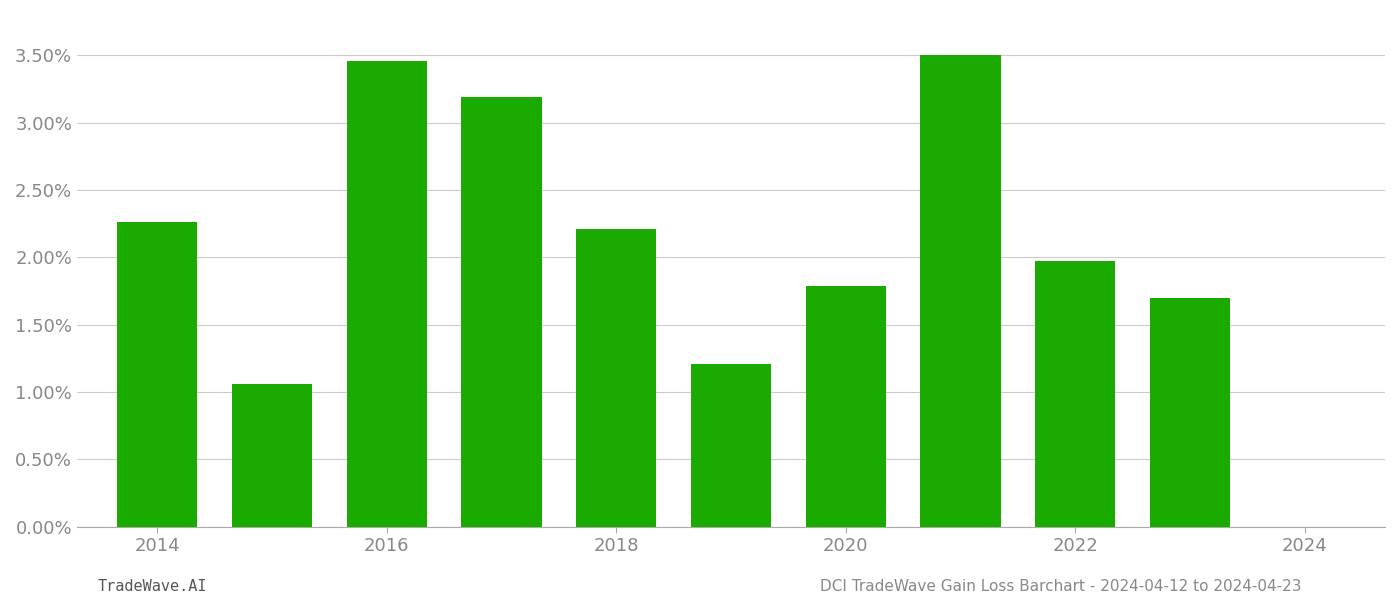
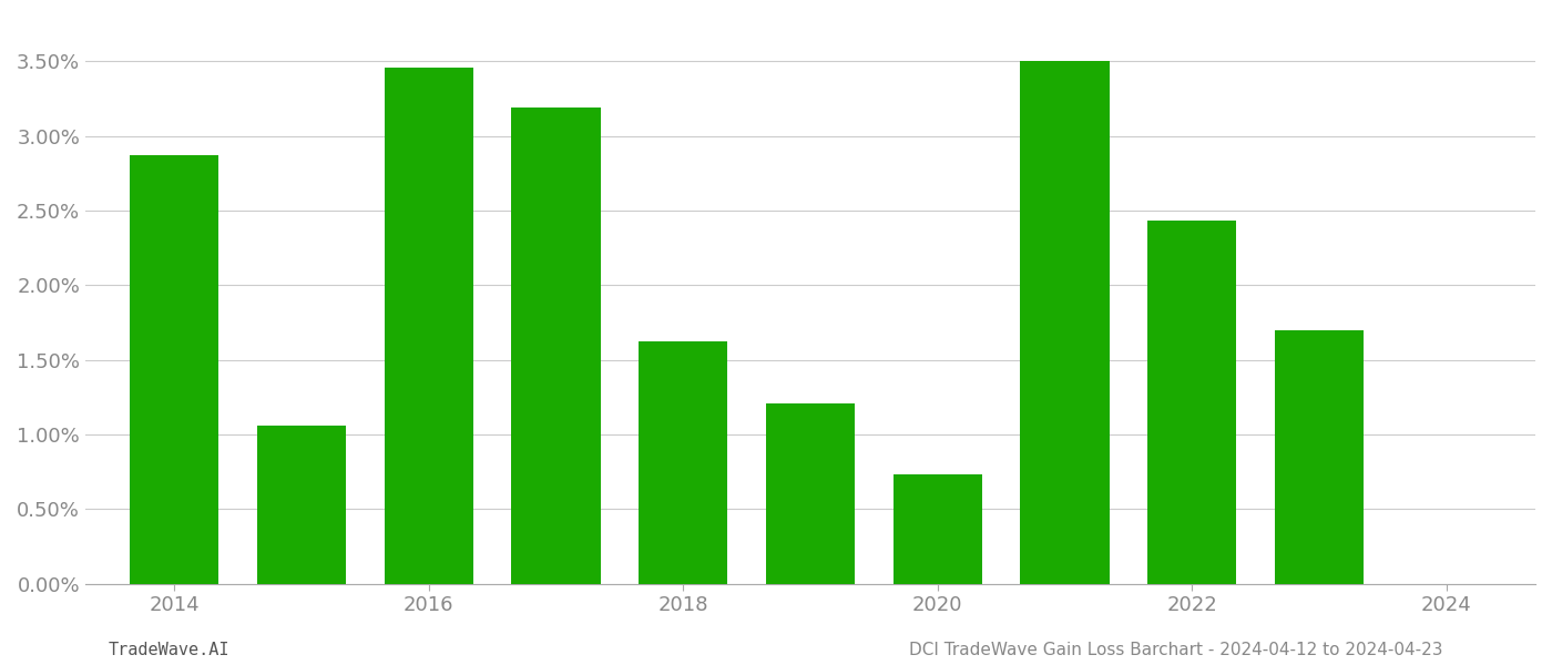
2014: 2.26% -> 2.87%
2018: 2.21% -> 1.62%
2020: 1.79% -> 0.73%
2022: 1.97% -> 2.43%
